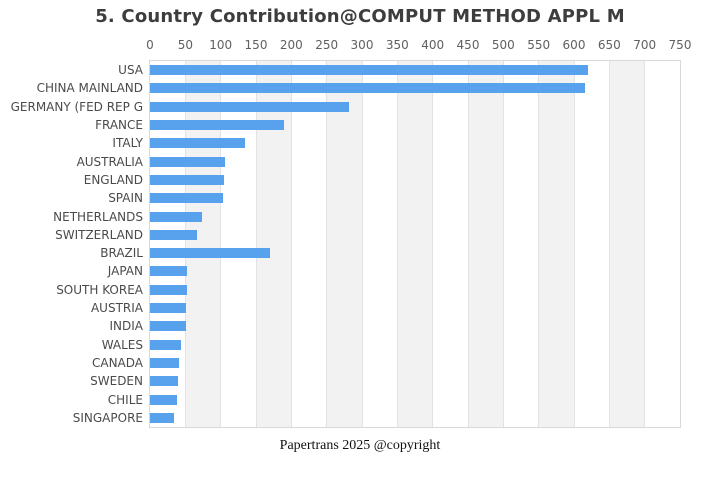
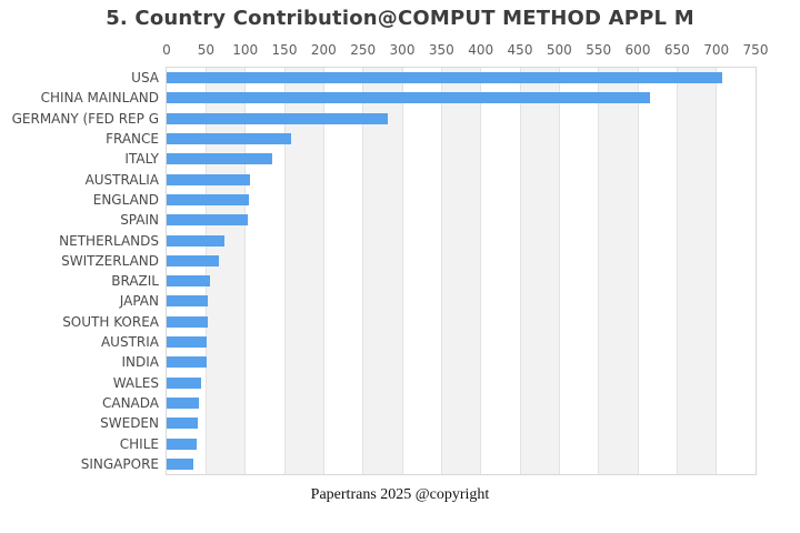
USA: 620 -> 710
FRANCE: 190 -> 160
BRAZIL: 170 -> 60
